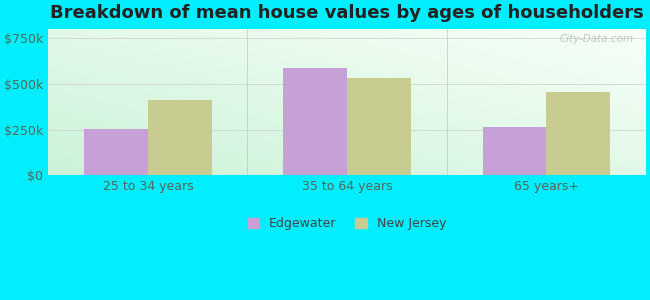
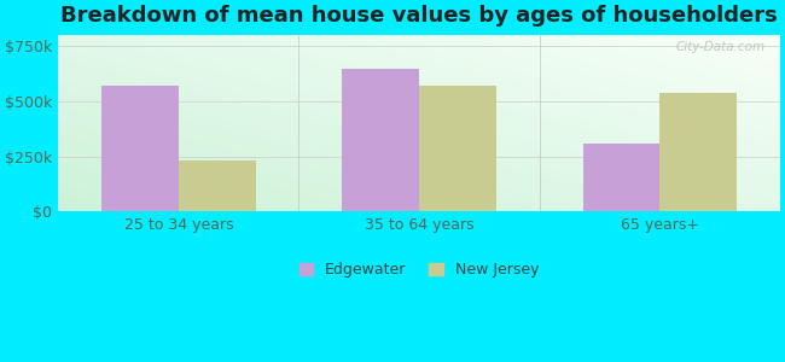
Edgewater/25 to 34 years: $260k -> $570k
New Jersey/25 to 34 years: $410k -> $230k
Edgewater/35 to 64 years: $590k -> $650k
New Jersey/35 to 64 years: $530k -> $570k
Edgewater/65 years+: $260k -> $310k
New Jersey/65 years+: $460k -> $540k
